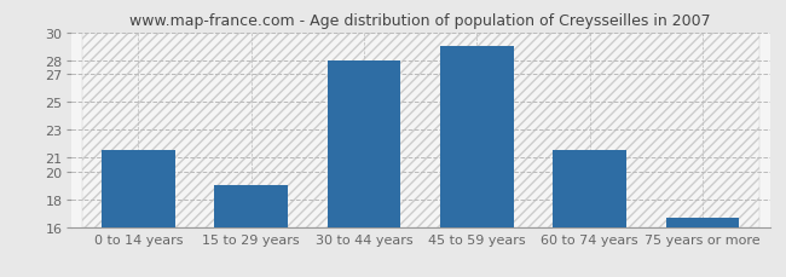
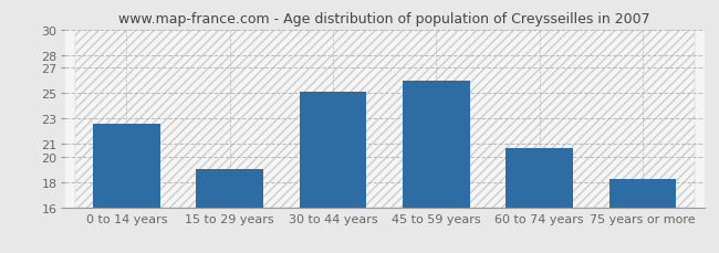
0 to 14 years: 21.5 -> 22.6
30 to 44 years: 28.0 -> 25.1
45 to 59 years: 29.0 -> 26.0
60 to 74 years: 21.5 -> 20.7
75 years or more: 16.7 -> 18.2
